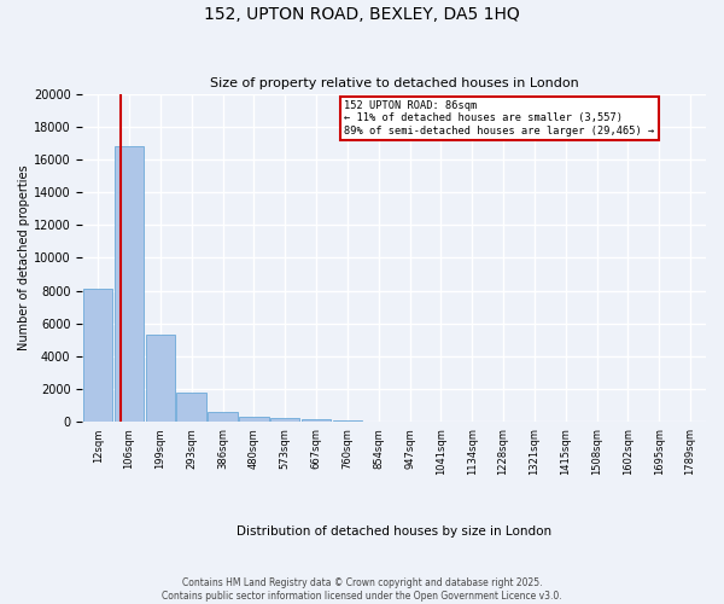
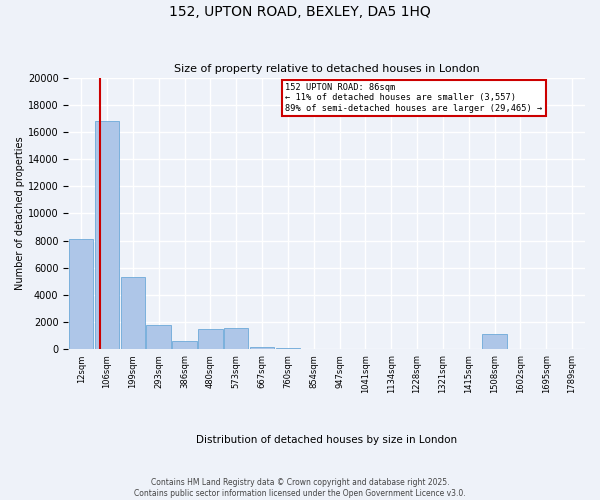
480sqm: 400 -> 1500
573sqm: 300 -> 1600
1508sqm: 0 -> 1100
